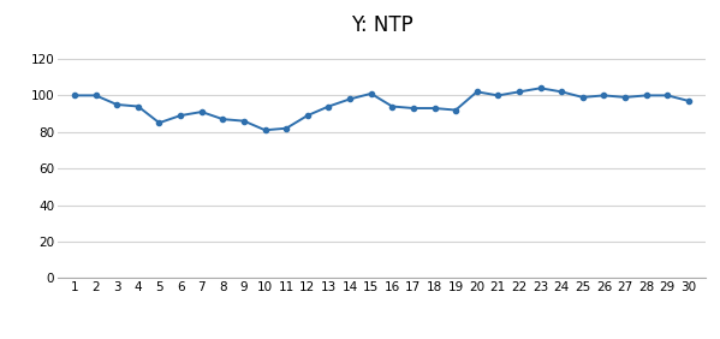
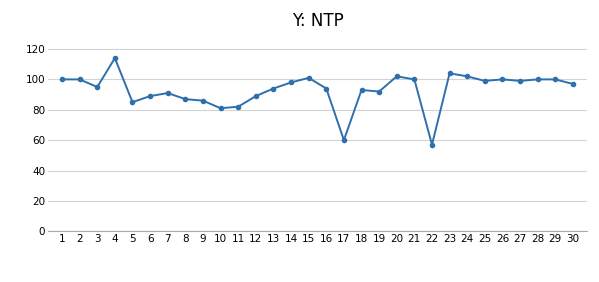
4: 94 -> 114
17: 93 -> 60
22: 102 -> 57
